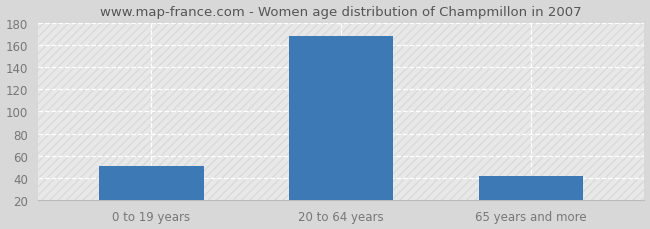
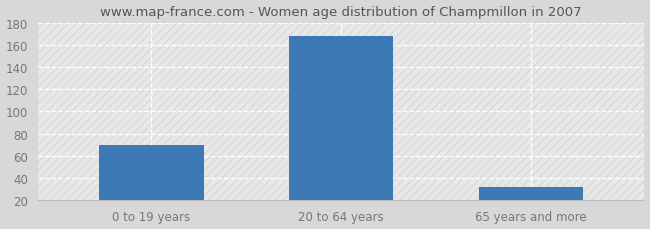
0 to 19 years: 51 -> 70
65 years and more: 42 -> 32
